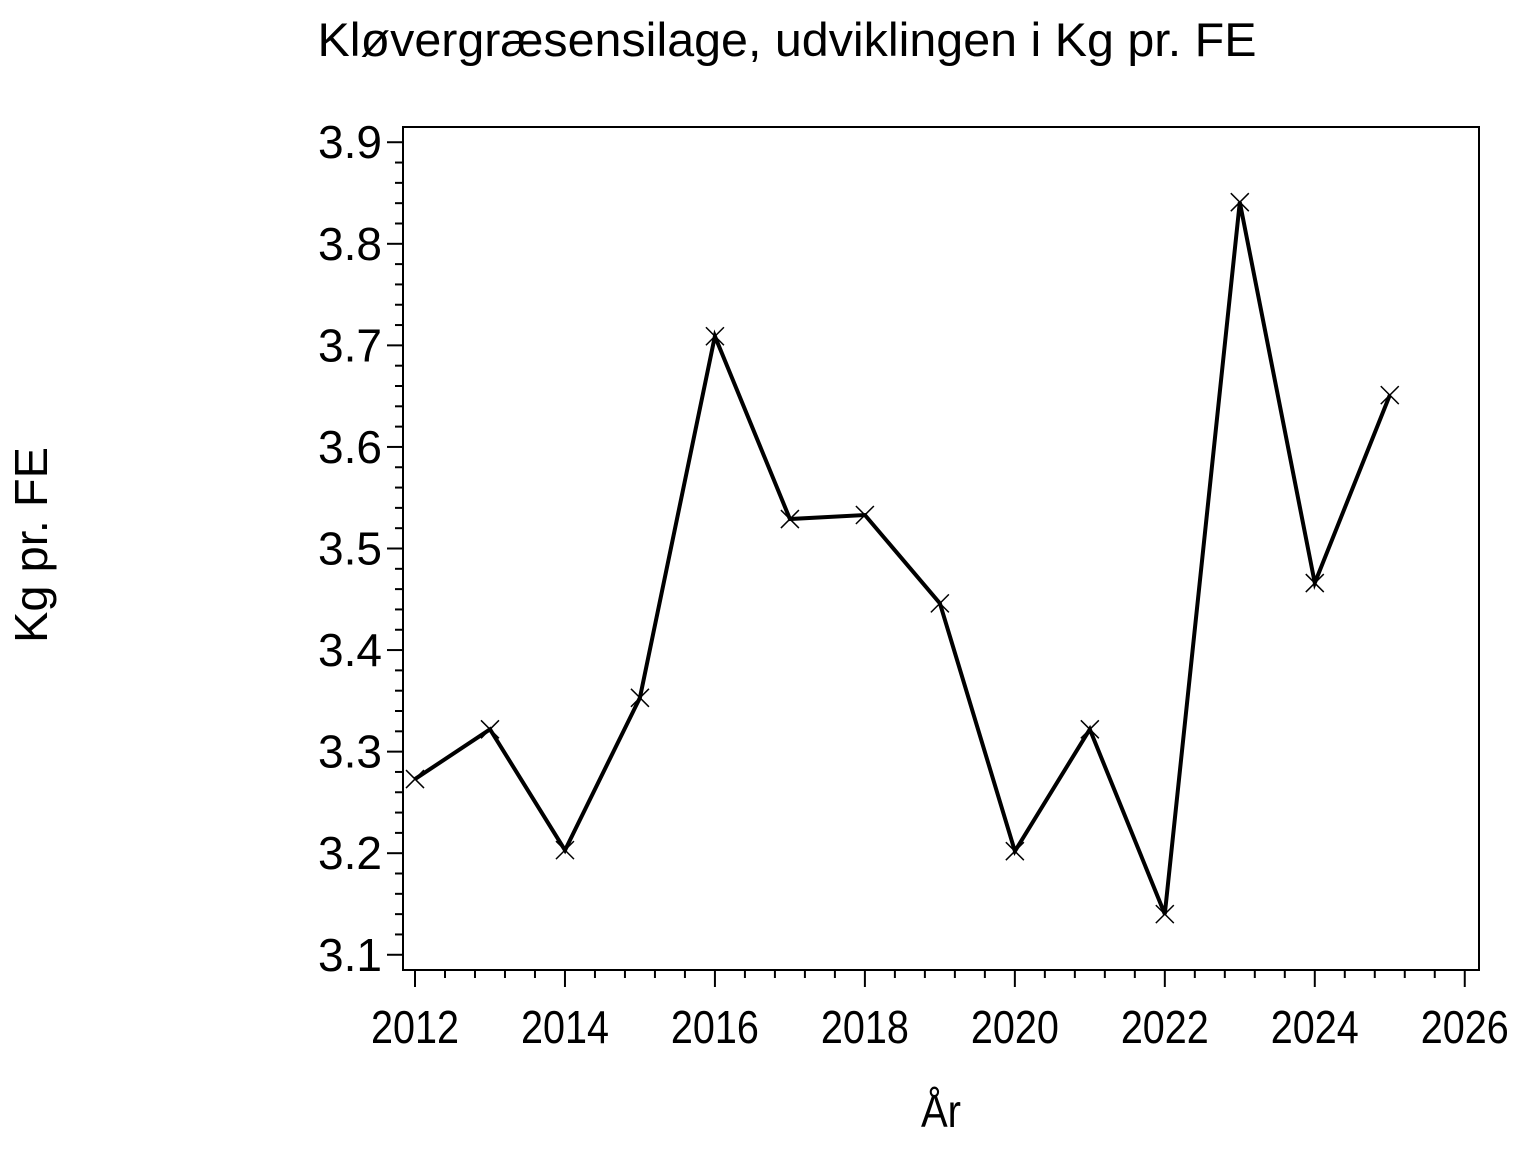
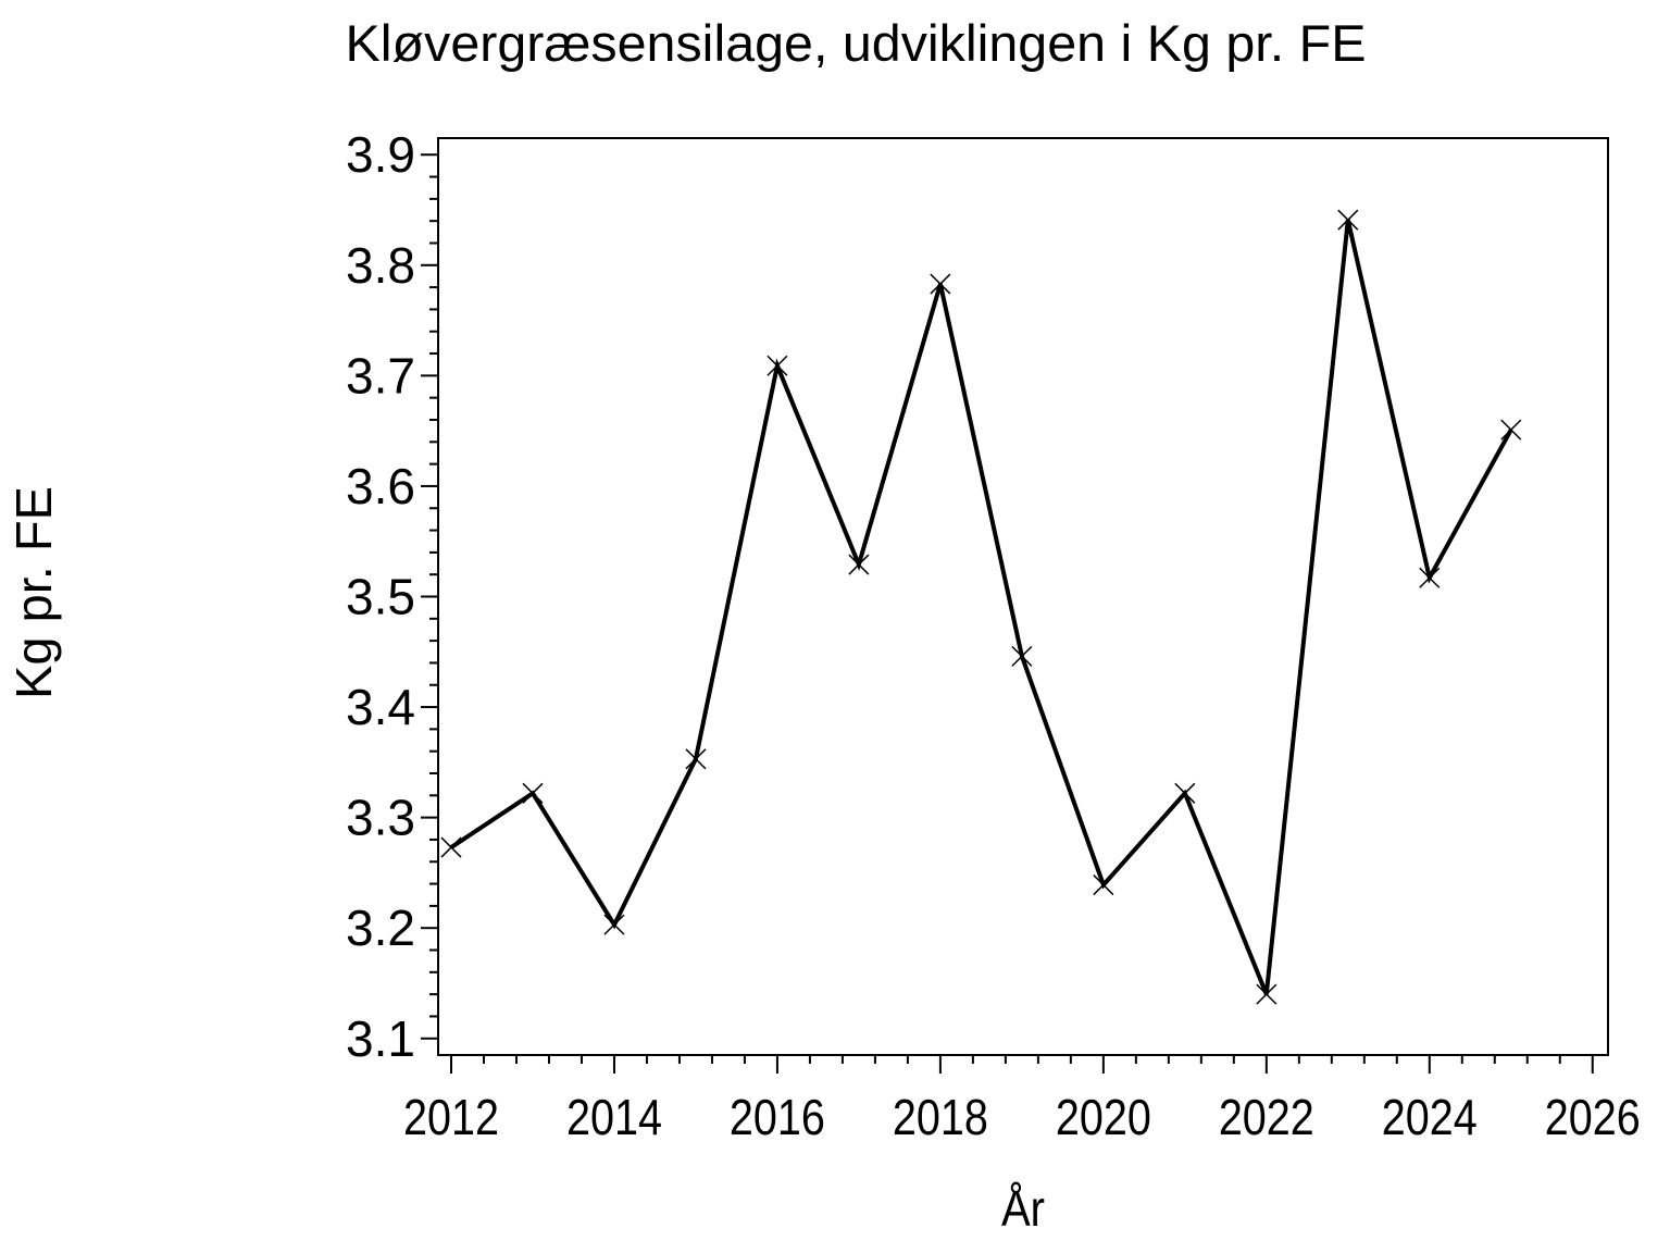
2018: 3.533 -> 3.783
2020: 3.202 -> 3.239
2024: 3.466 -> 3.517
